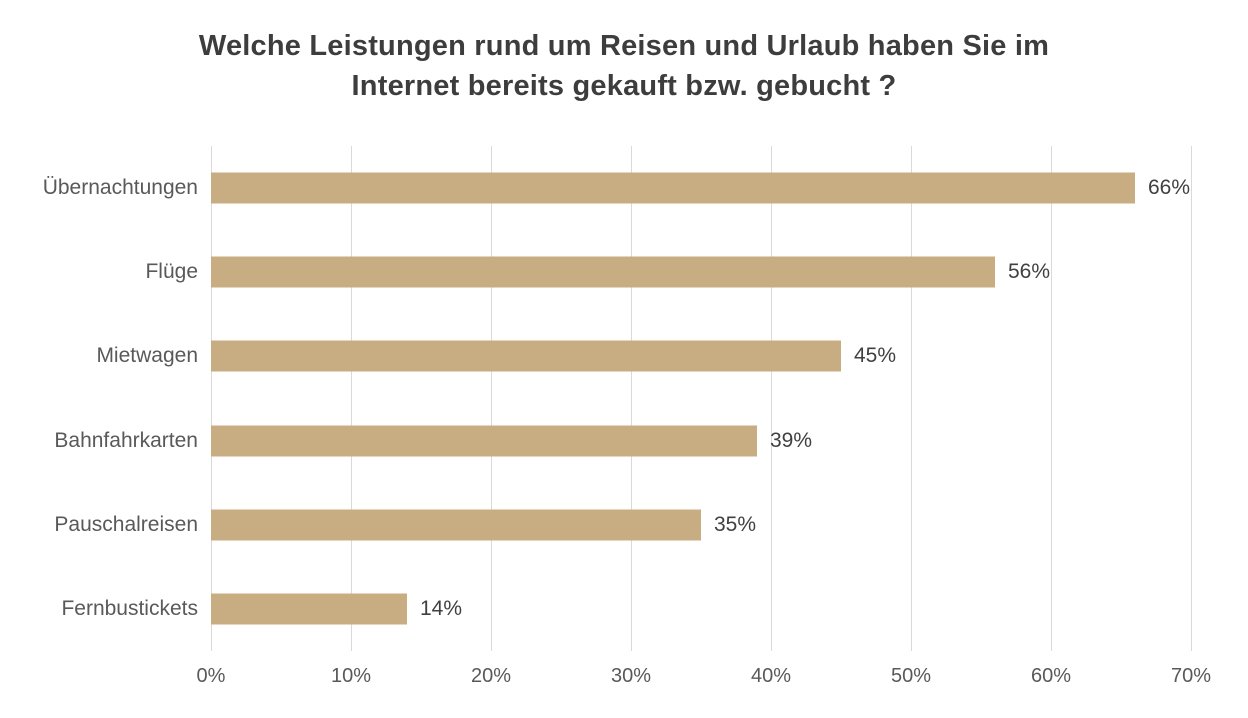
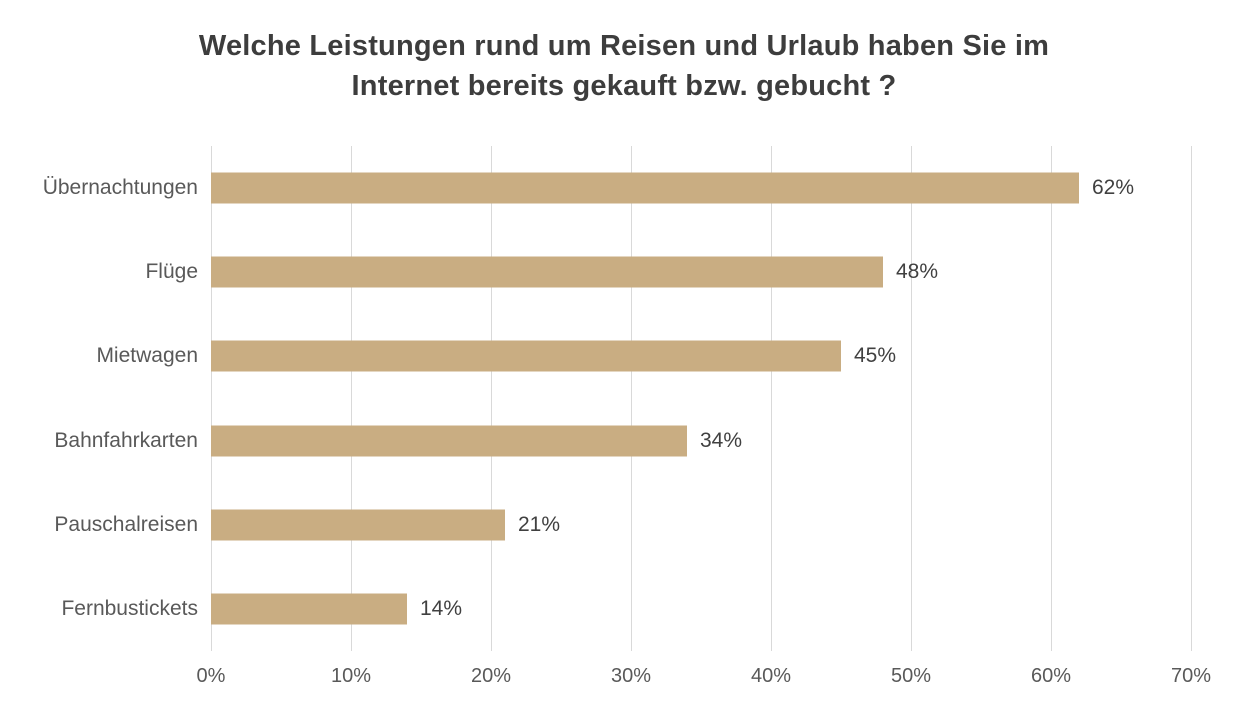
Übernachtungen: 66% -> 62%
Flüge: 56% -> 48%
Bahnfahrkarten: 39% -> 34%
Pauschalreisen: 35% -> 21%
